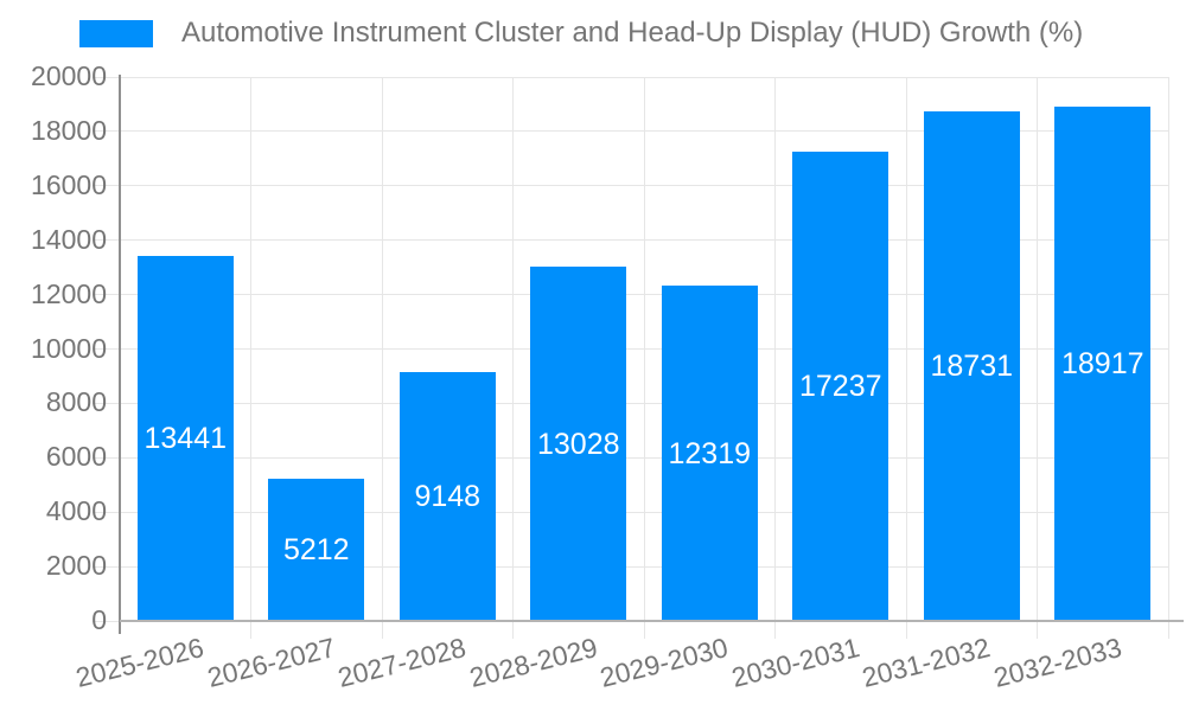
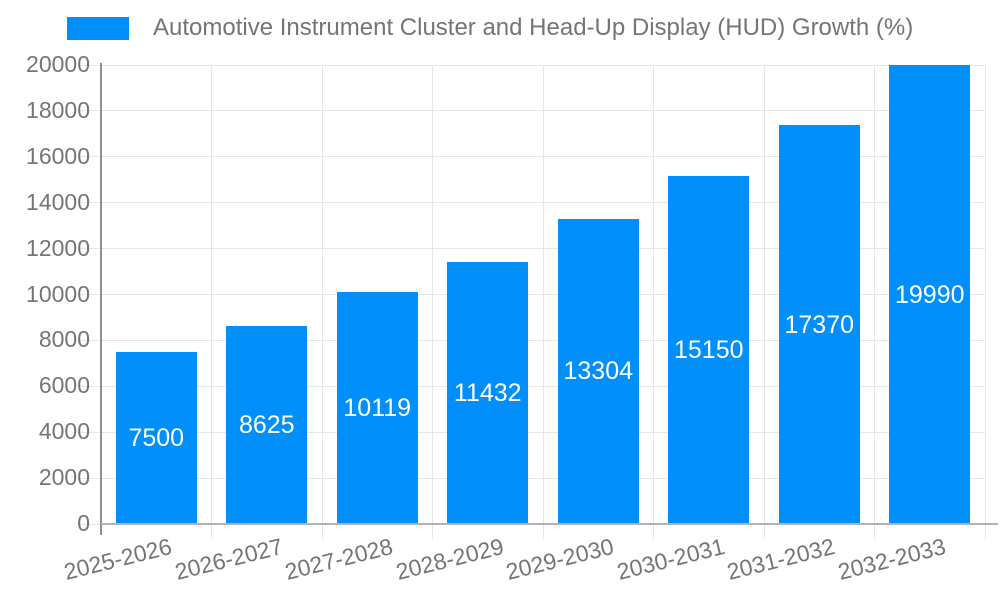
2025-2026: 13441 -> 7500
2026-2027: 5212 -> 8625
2027-2028: 9148 -> 10119
2028-2029: 13028 -> 11432
2029-2030: 12319 -> 13304
2030-2031: 17237 -> 15150
2031-2032: 18731 -> 17370
2032-2033: 18917 -> 19990
